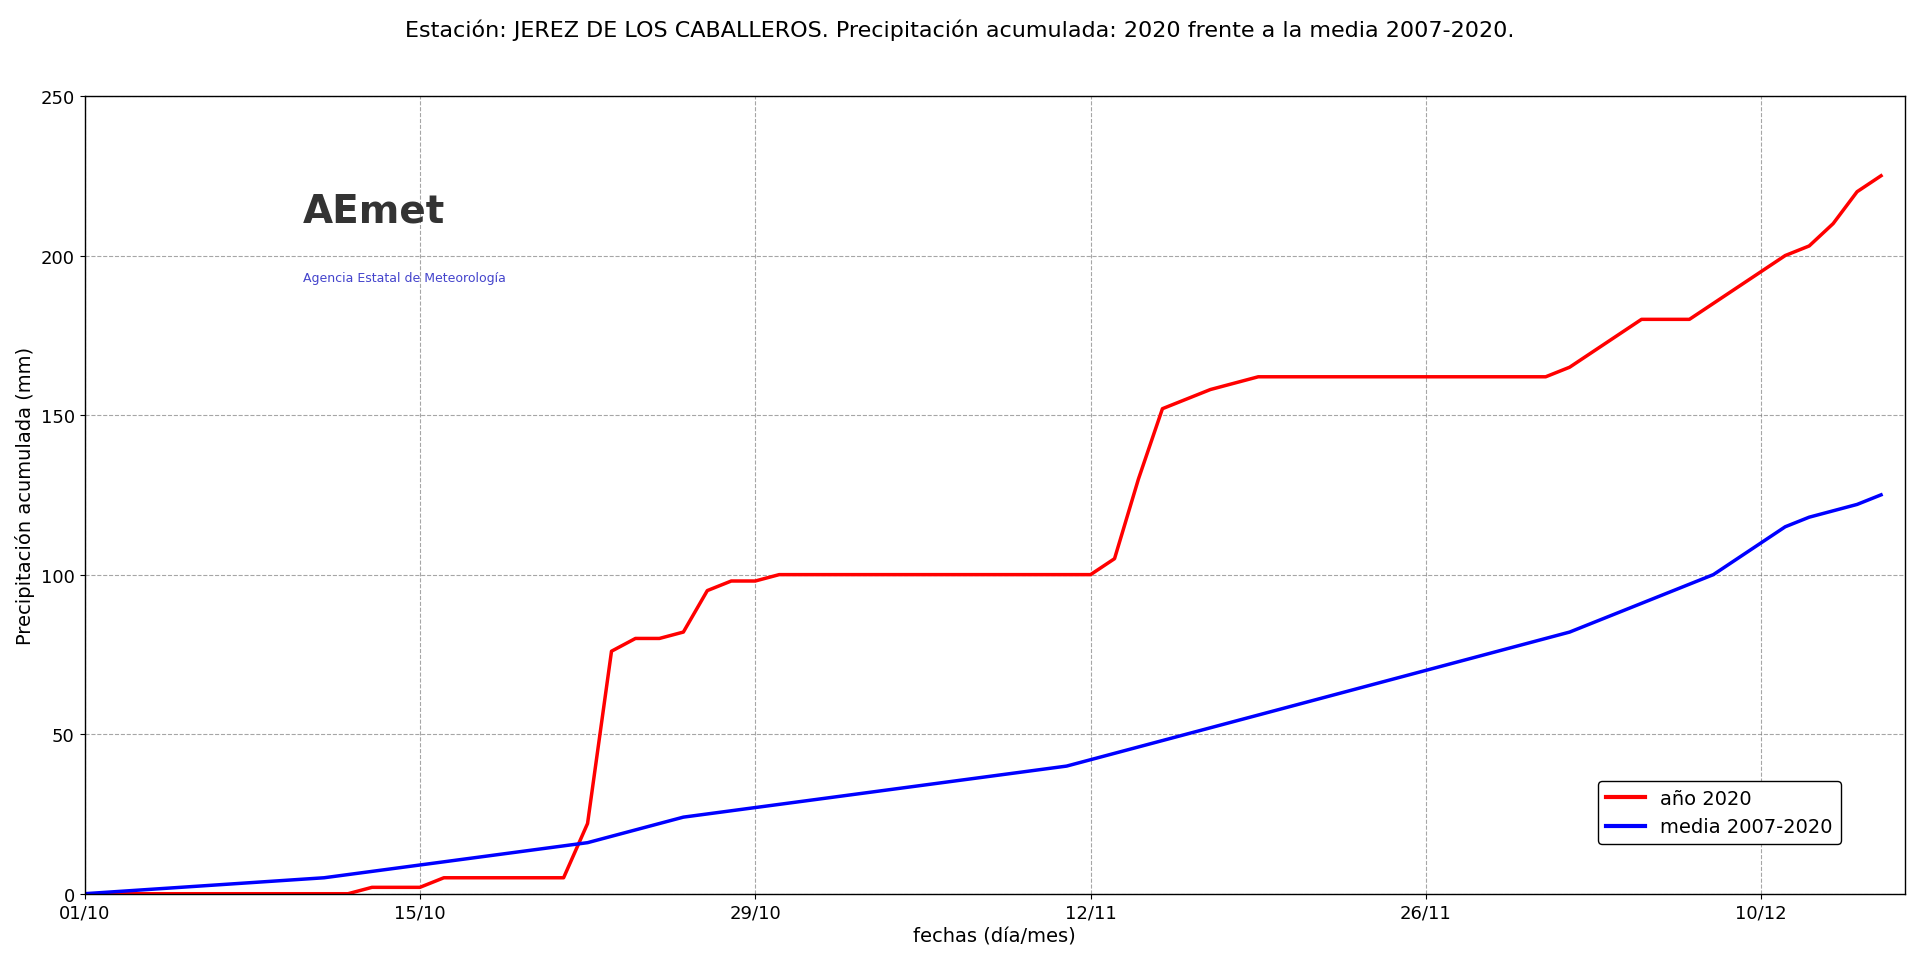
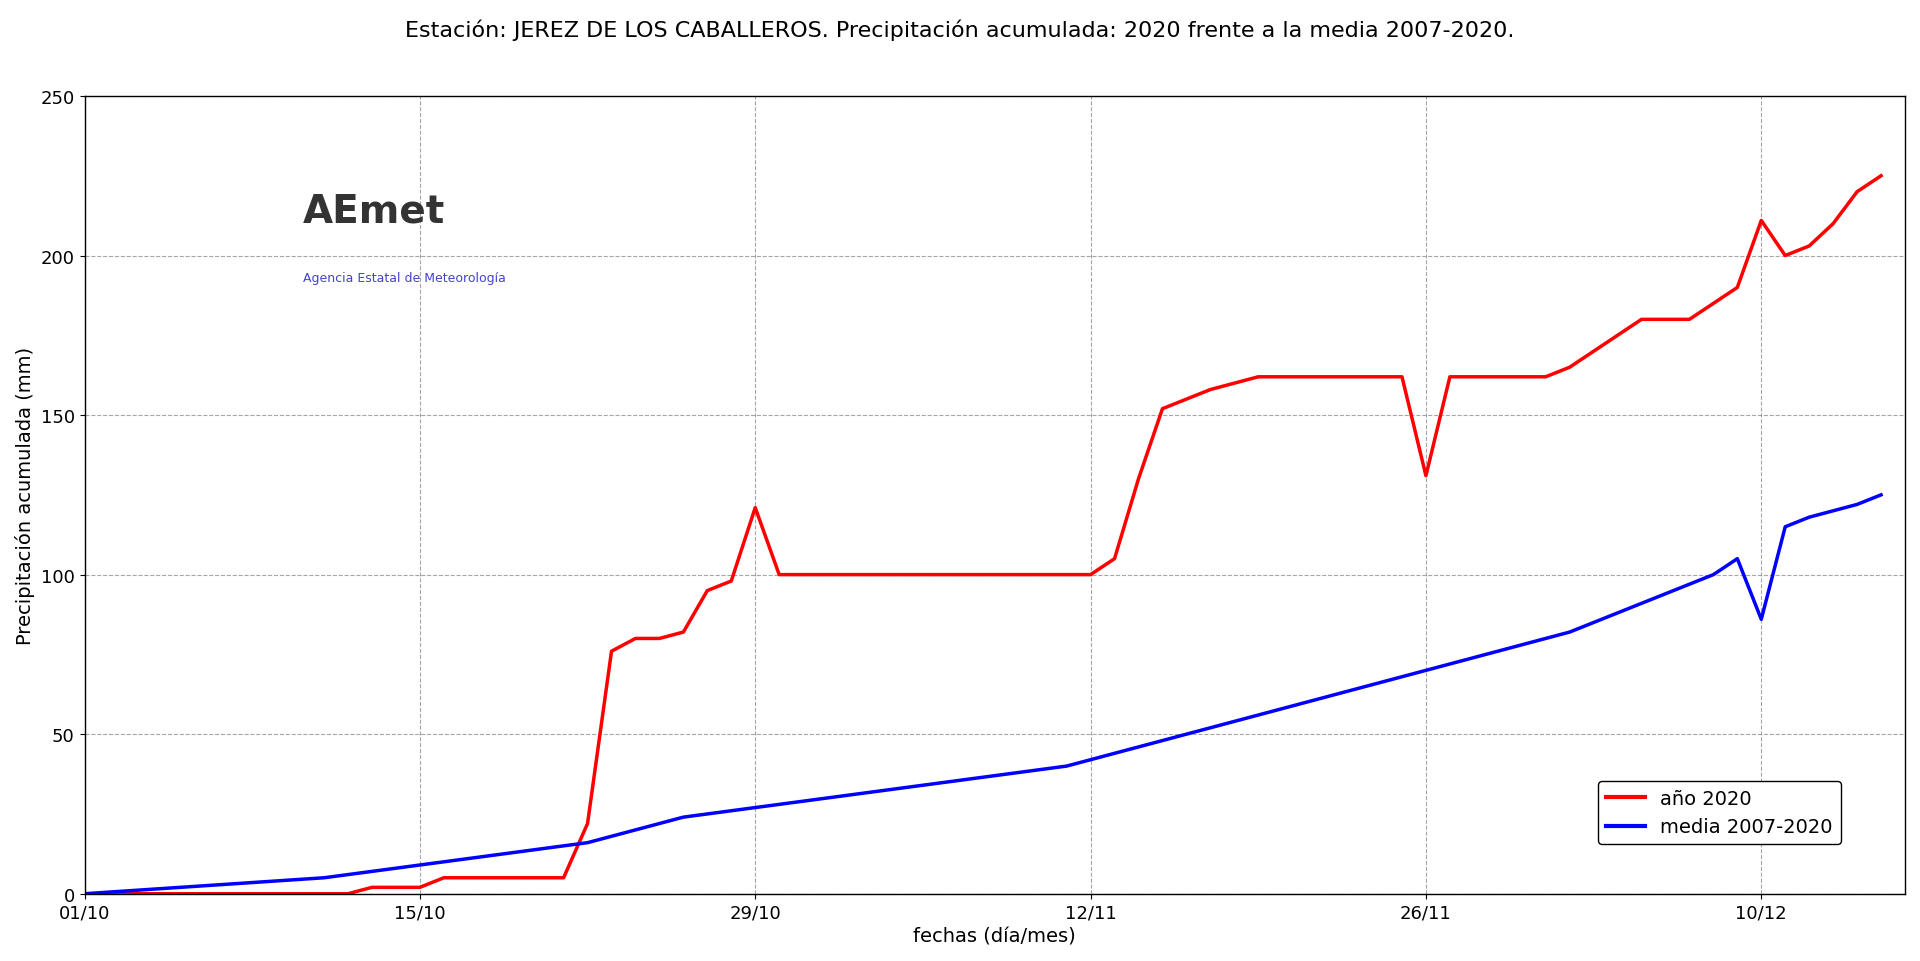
año 2020/29/10: 98 -> 121
año 2020/26/11: 162 -> 131
año 2020/10/12: 195 -> 211
media 2007-2020/10/12: 110.0 -> 86.0
